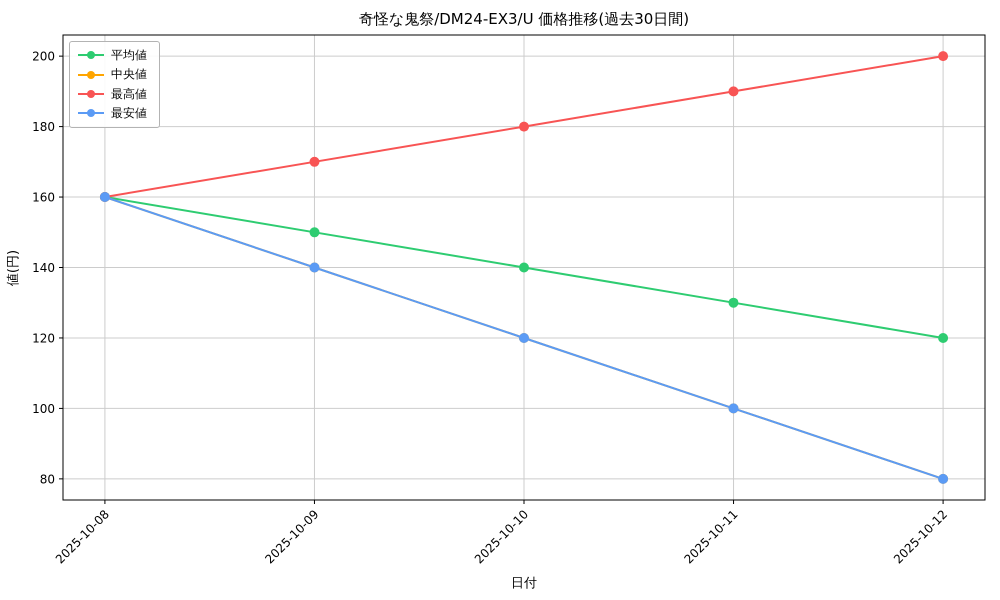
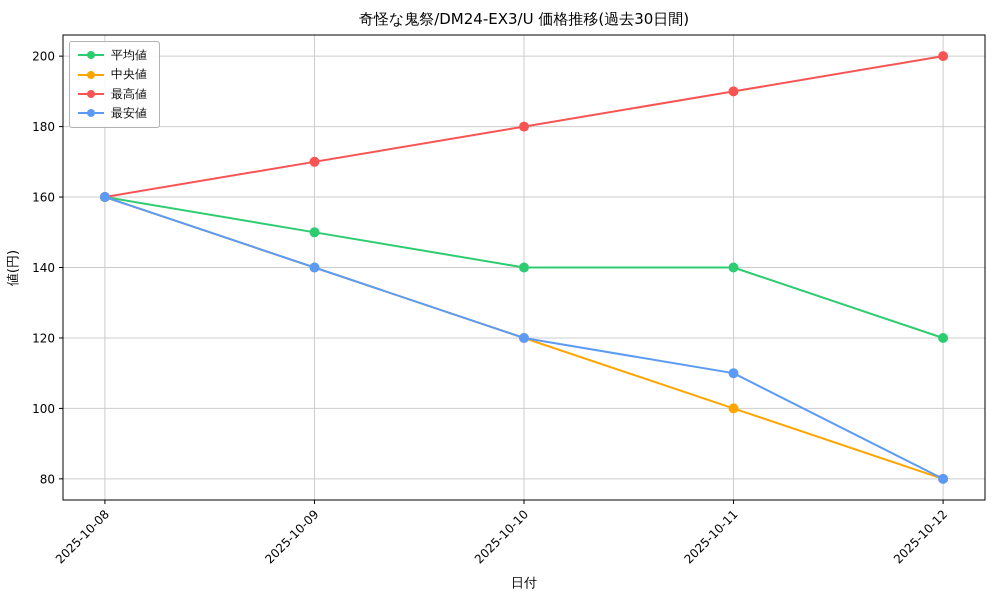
平均値/2025-10-11: 130 -> 140
最安値/2025-10-11: 100 -> 110
